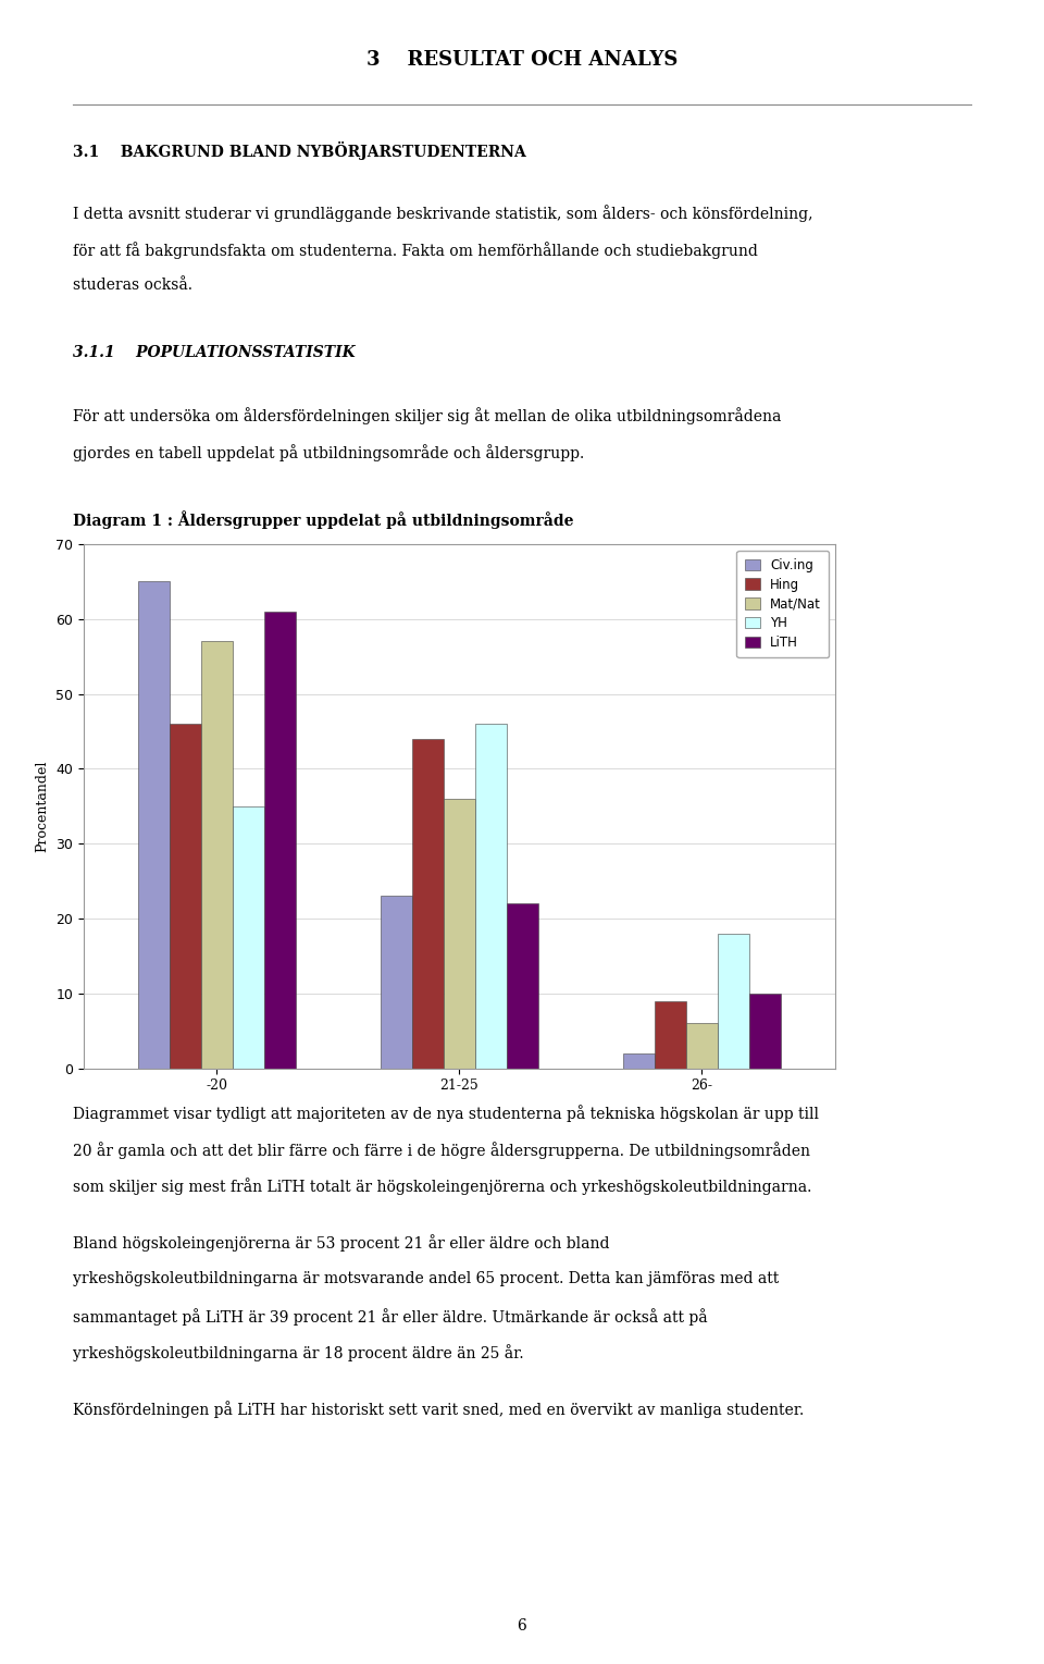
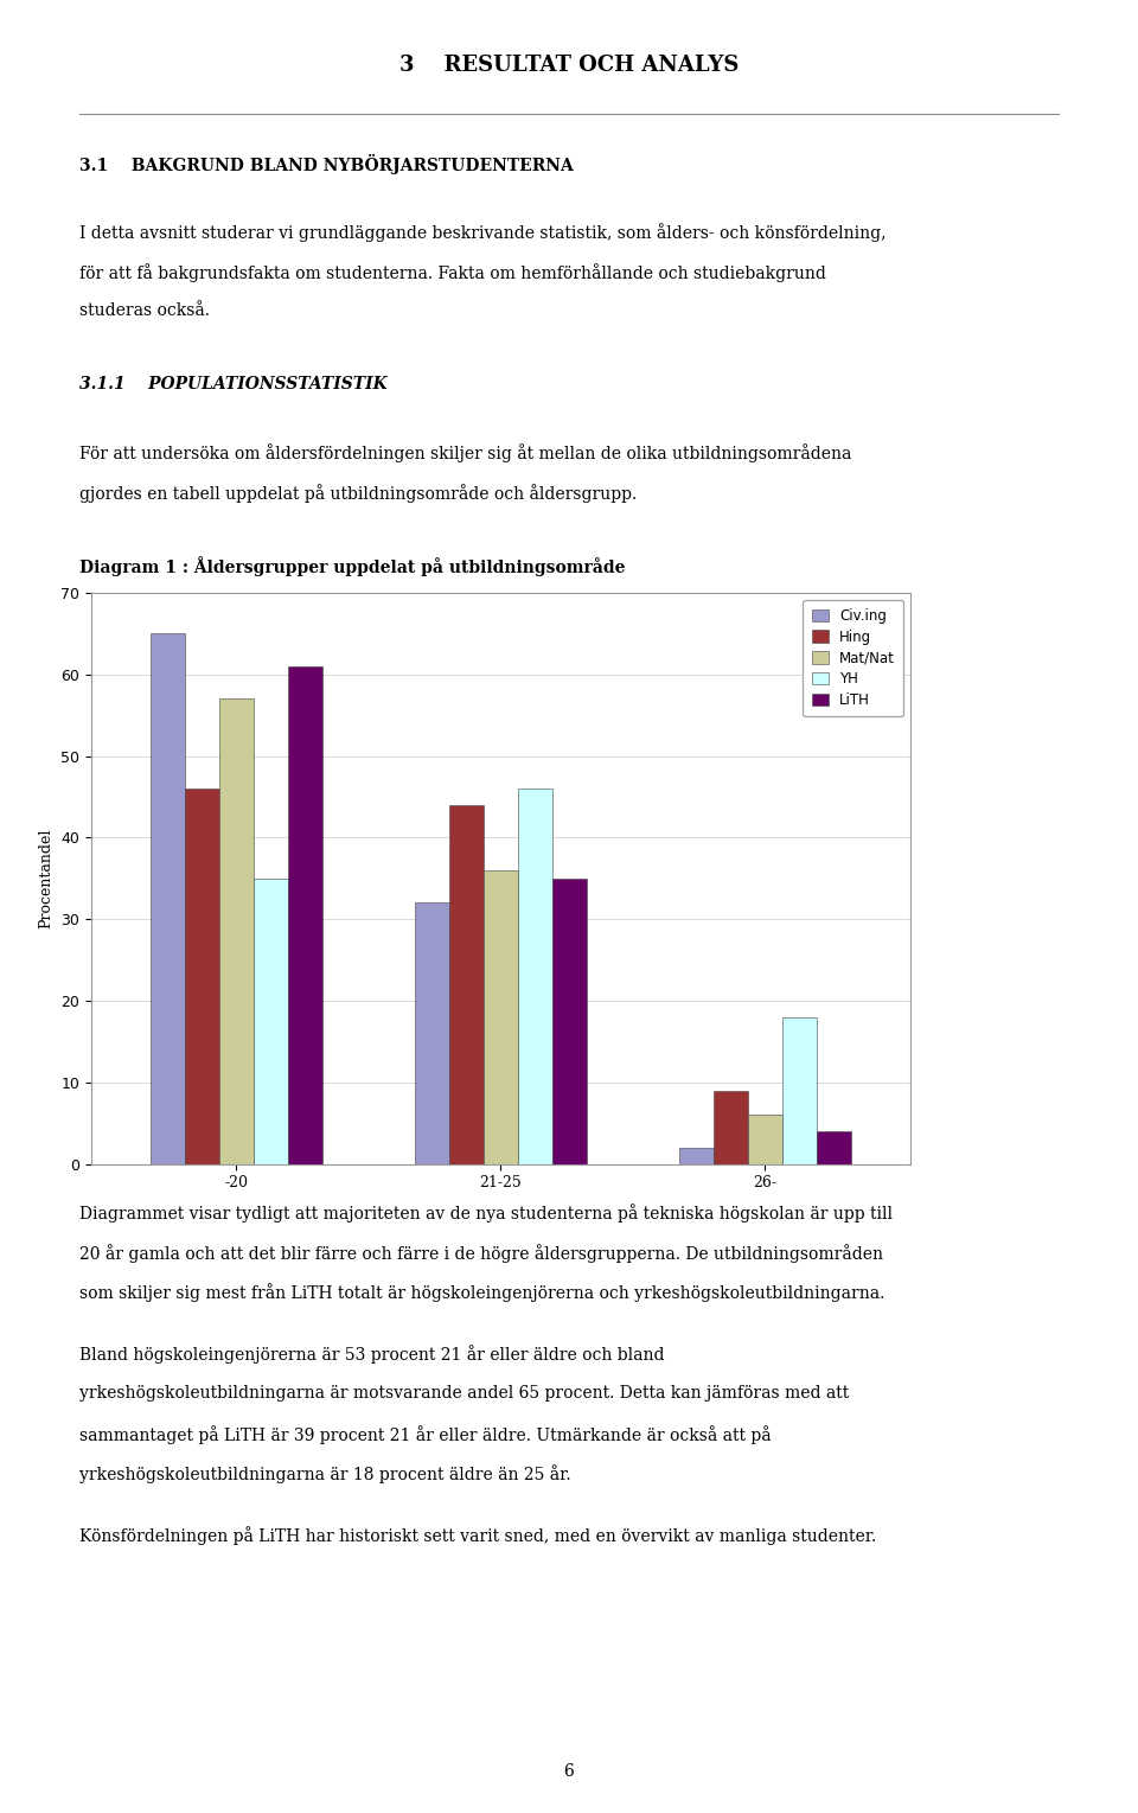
Civ.ing/21-25: 23 -> 32
LiTH/21-25: 22 -> 35
LiTH/26-: 10 -> 4
